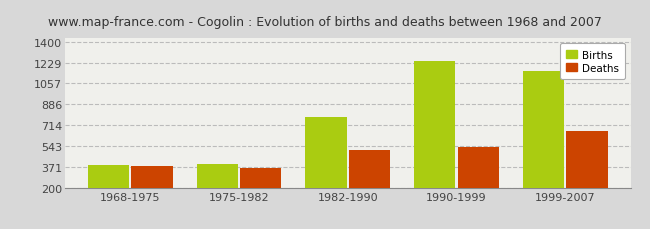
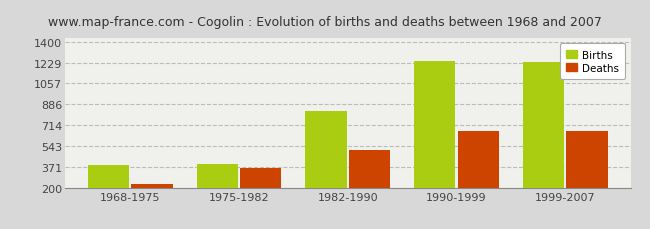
Deaths/1968-1975: 380 -> 230
Births/1982-1990: 780 -> 830
Deaths/1990-1999: 530 -> 660
Births/1999-2007: 1160 -> 1230
